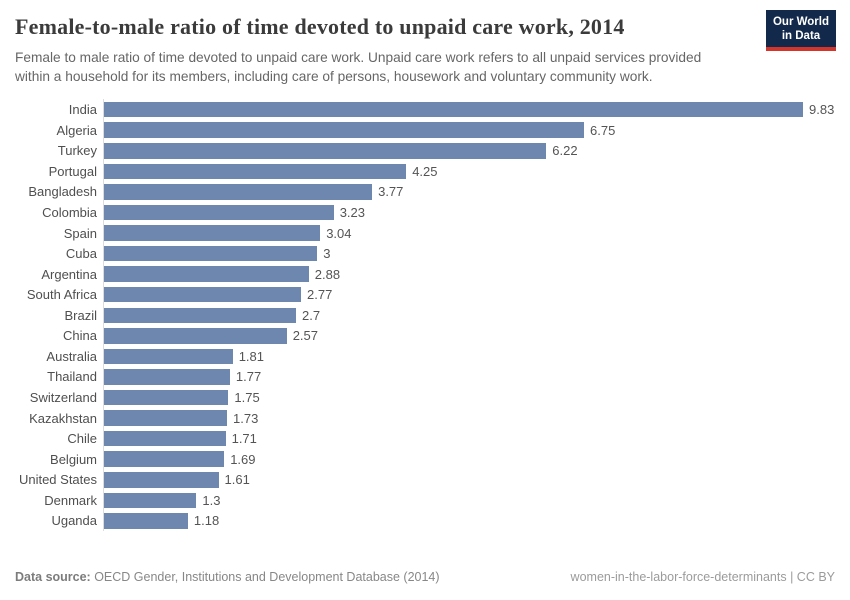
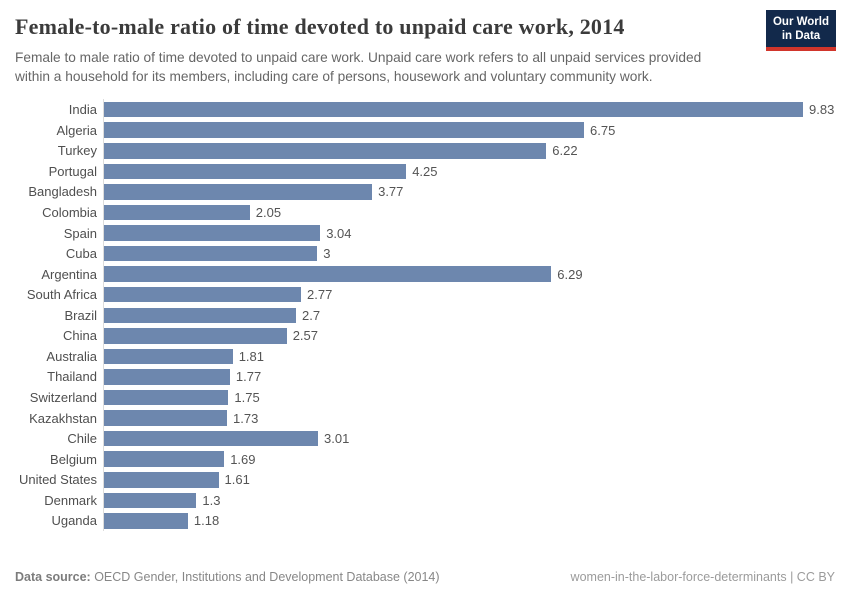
Colombia: 3.23 -> 2.05
Argentina: 2.88 -> 6.29
Chile: 1.71 -> 3.01
